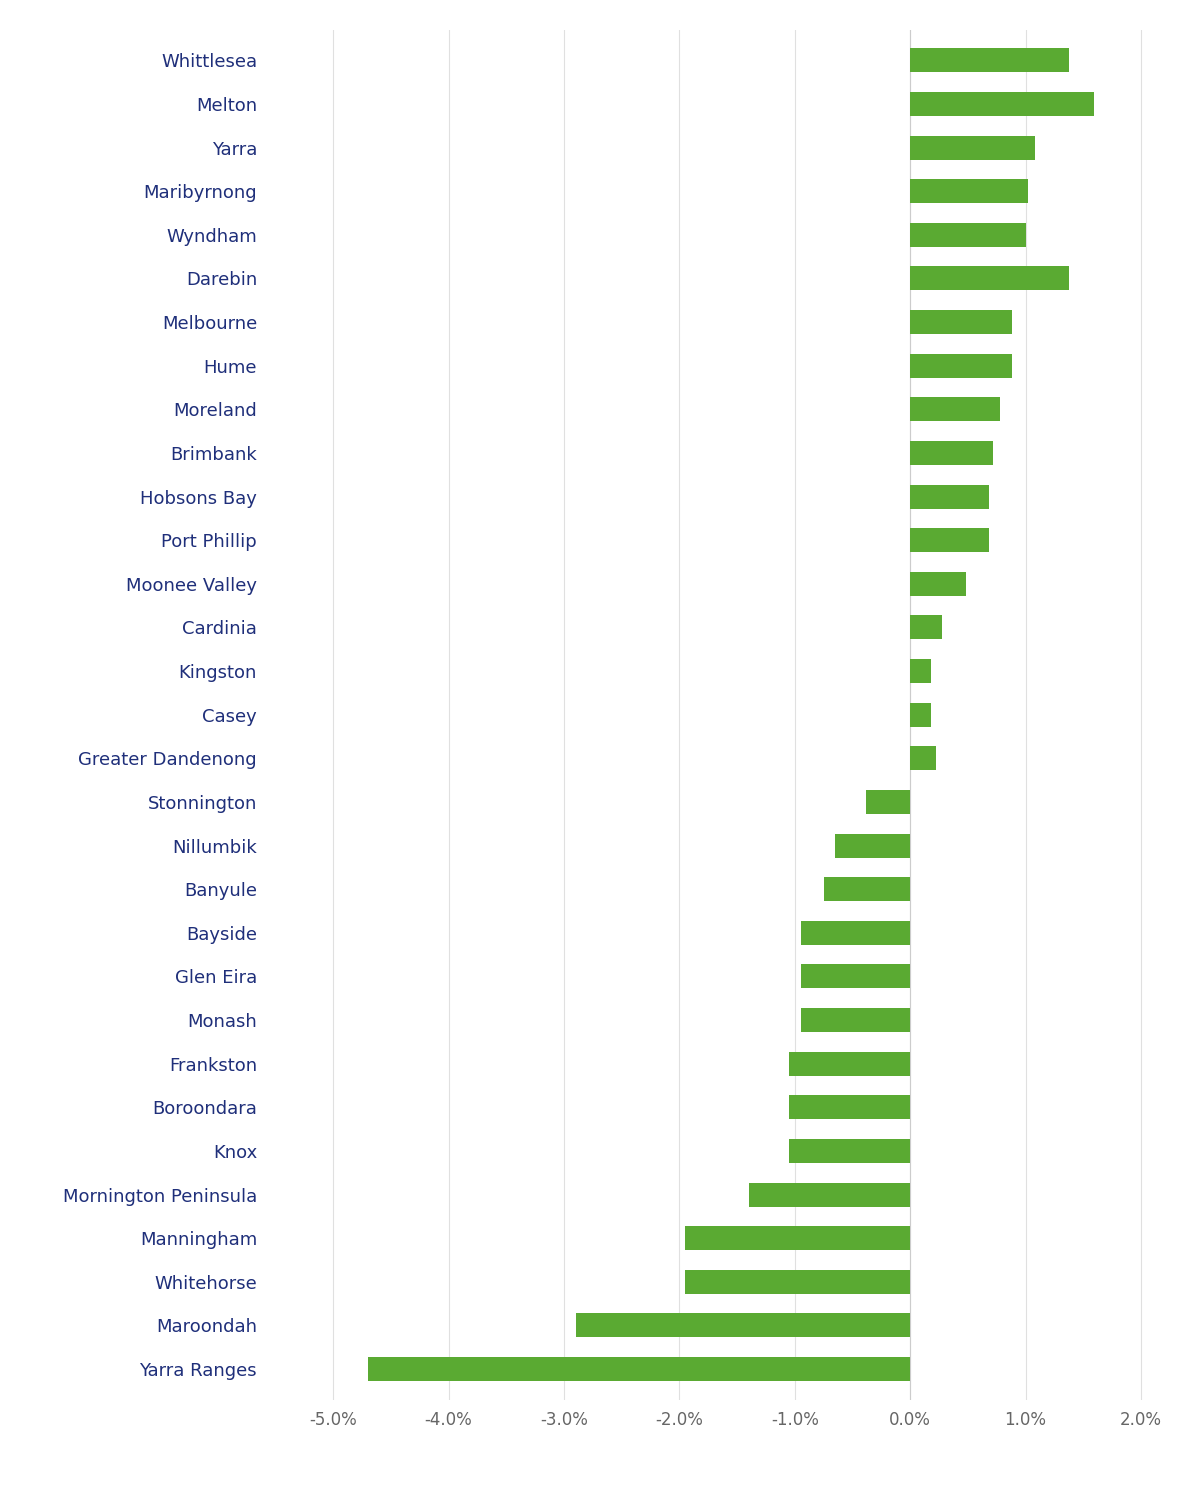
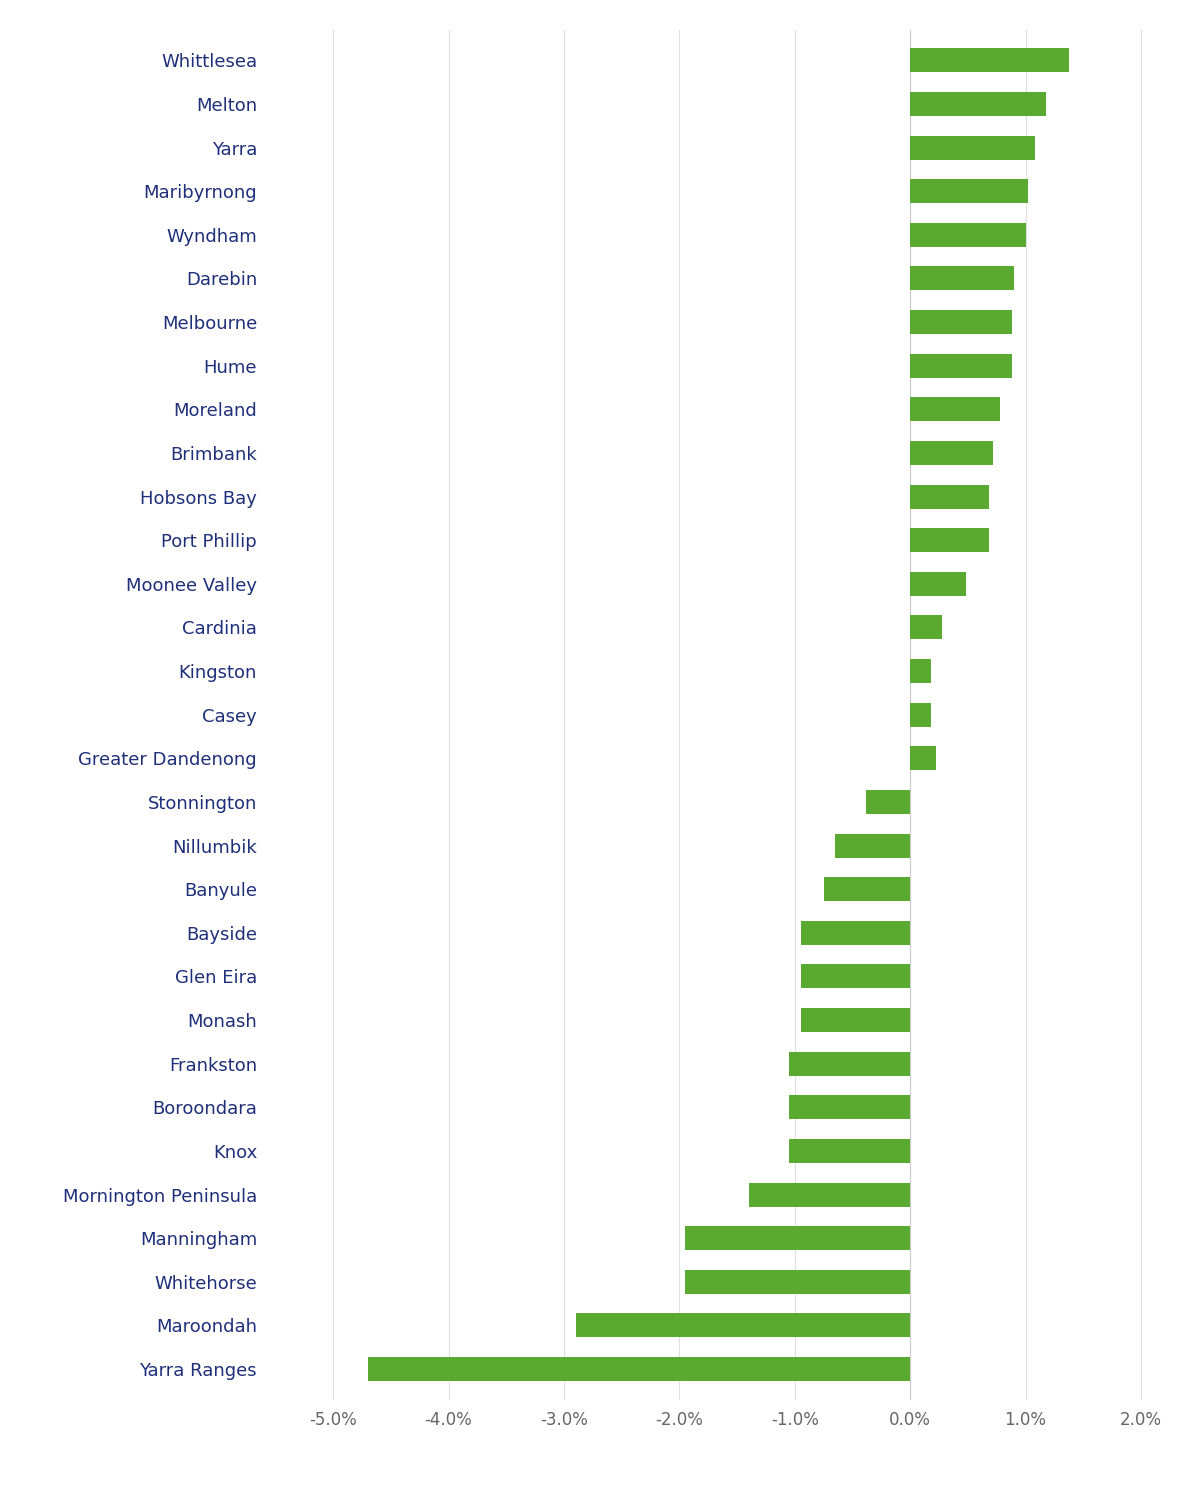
Melton: 1.59% -> 1.18%
Darebin: 1.38% -> 0.90%
